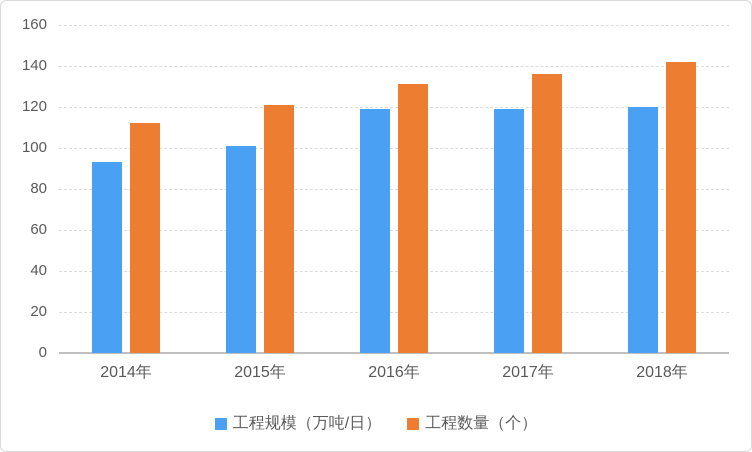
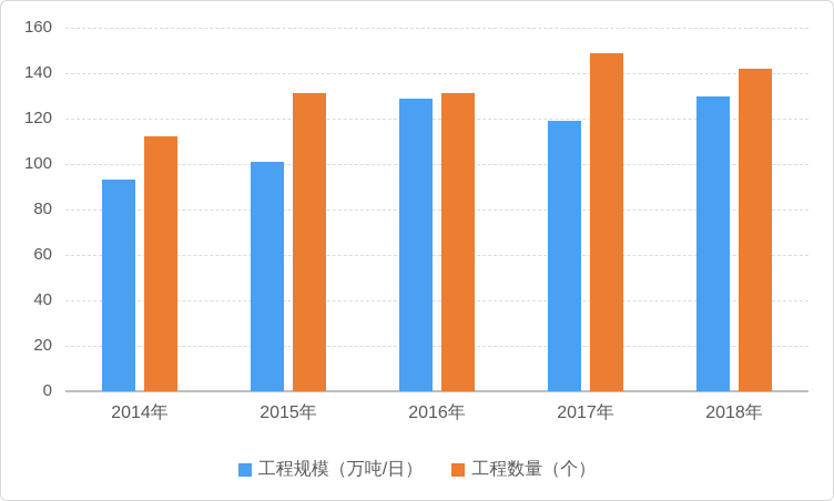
工程数量（个）/2015年: 121 -> 131
工程规模（万吨/日）/2016年: 119 -> 129
工程数量（个）/2017年: 136 -> 149
工程规模（万吨/日）/2018年: 120 -> 130
